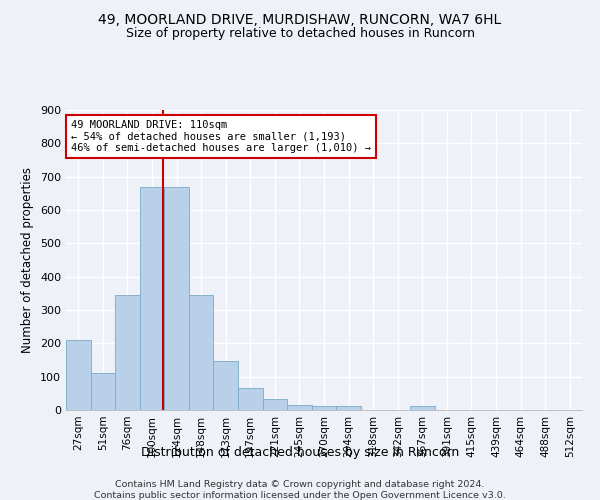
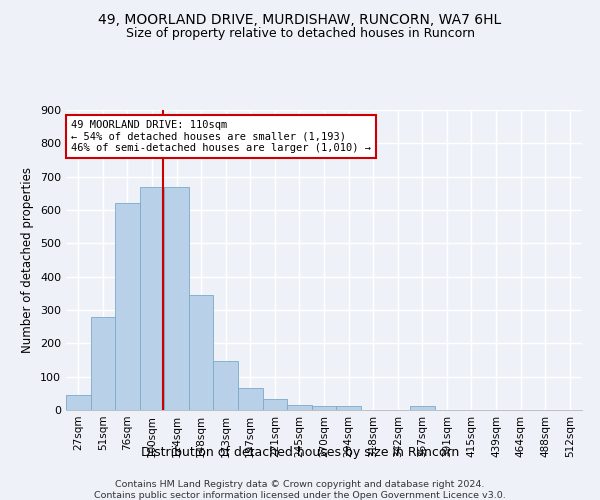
27sqm: 210 -> 45
51sqm: 110 -> 280
76sqm: 345 -> 620
